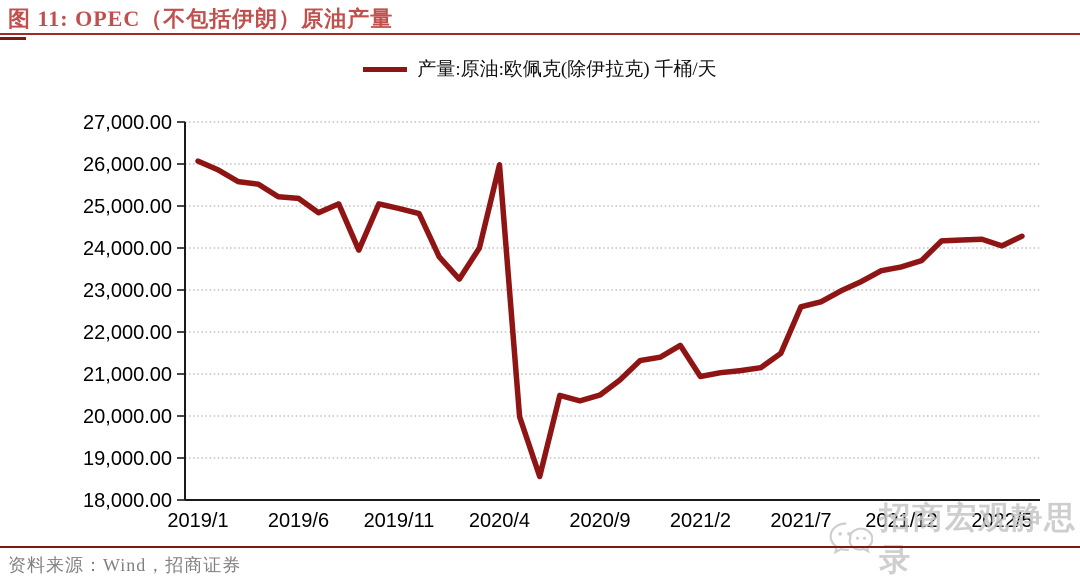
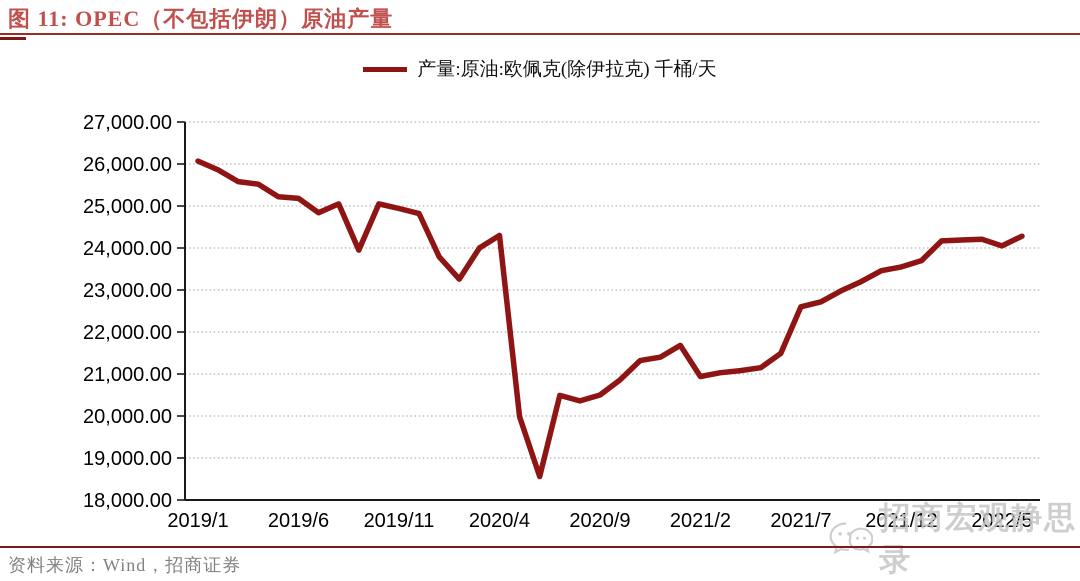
2020/4: 26000 -> 24300
